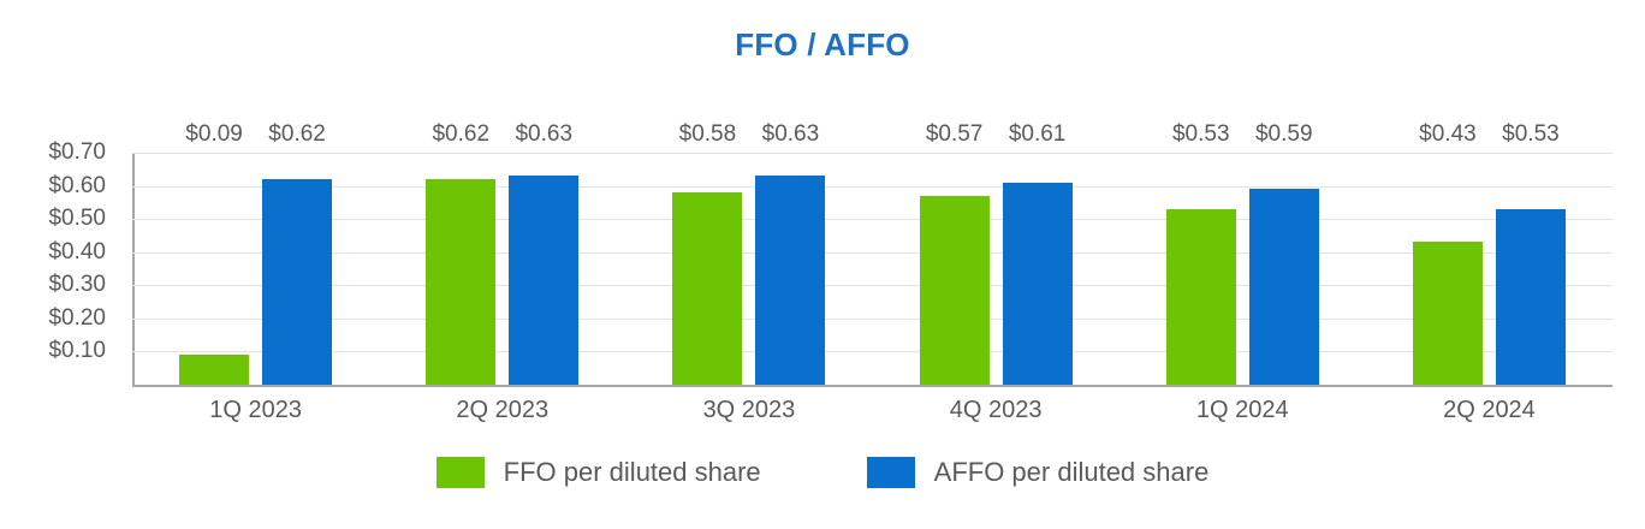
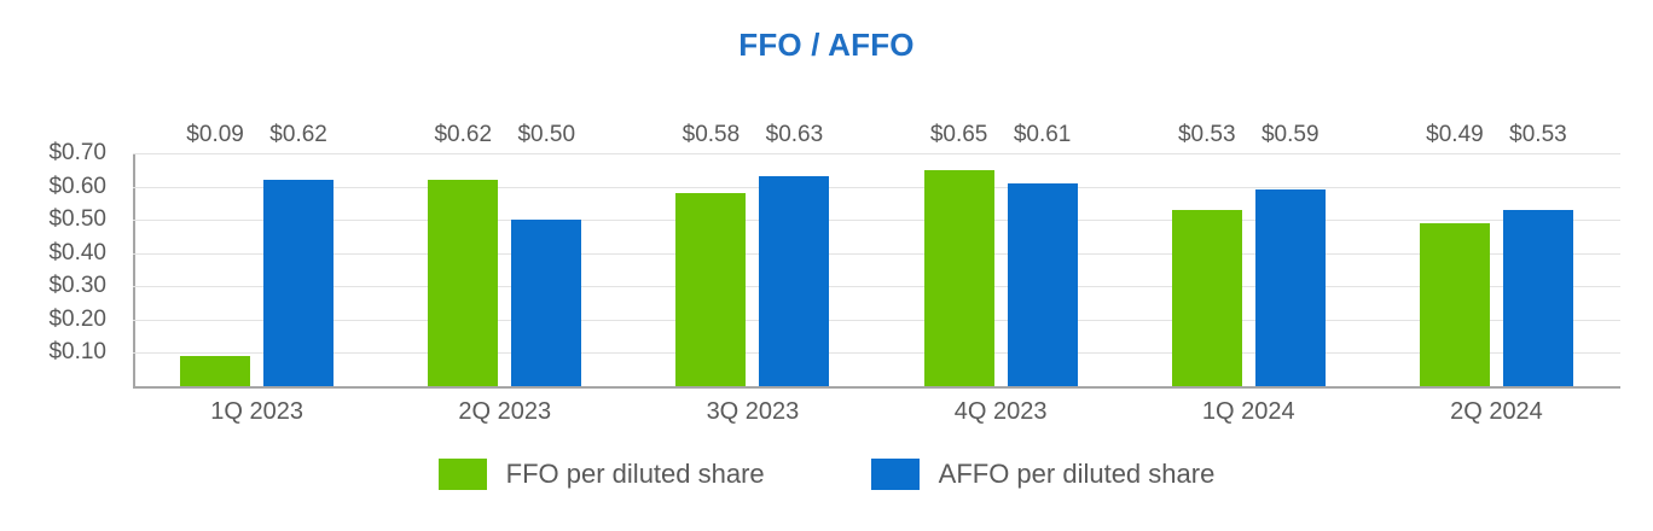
AFFO per diluted share/2Q 2023: $0.63 -> $0.50
FFO per diluted share/4Q 2023: $0.57 -> $0.65
FFO per diluted share/2Q 2024: $0.43 -> $0.49
